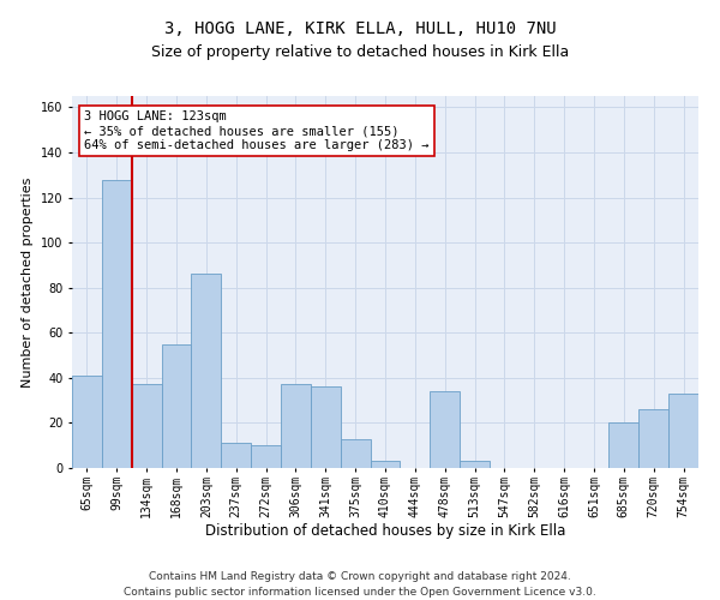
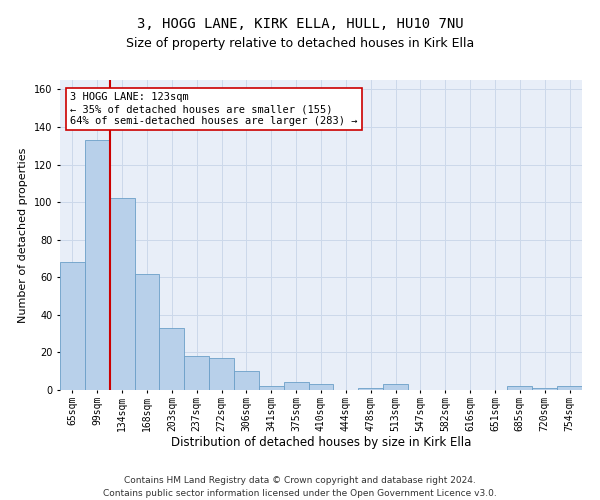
65sqm: 41 -> 68
99sqm: 128 -> 133
134sqm: 37 -> 102
168sqm: 55 -> 62
203sqm: 86 -> 33
237sqm: 11 -> 18
272sqm: 10 -> 17
306sqm: 37 -> 10
341sqm: 36 -> 2
375sqm: 13 -> 4
478sqm: 34 -> 1
685sqm: 20 -> 2
720sqm: 26 -> 1
754sqm: 33 -> 2
